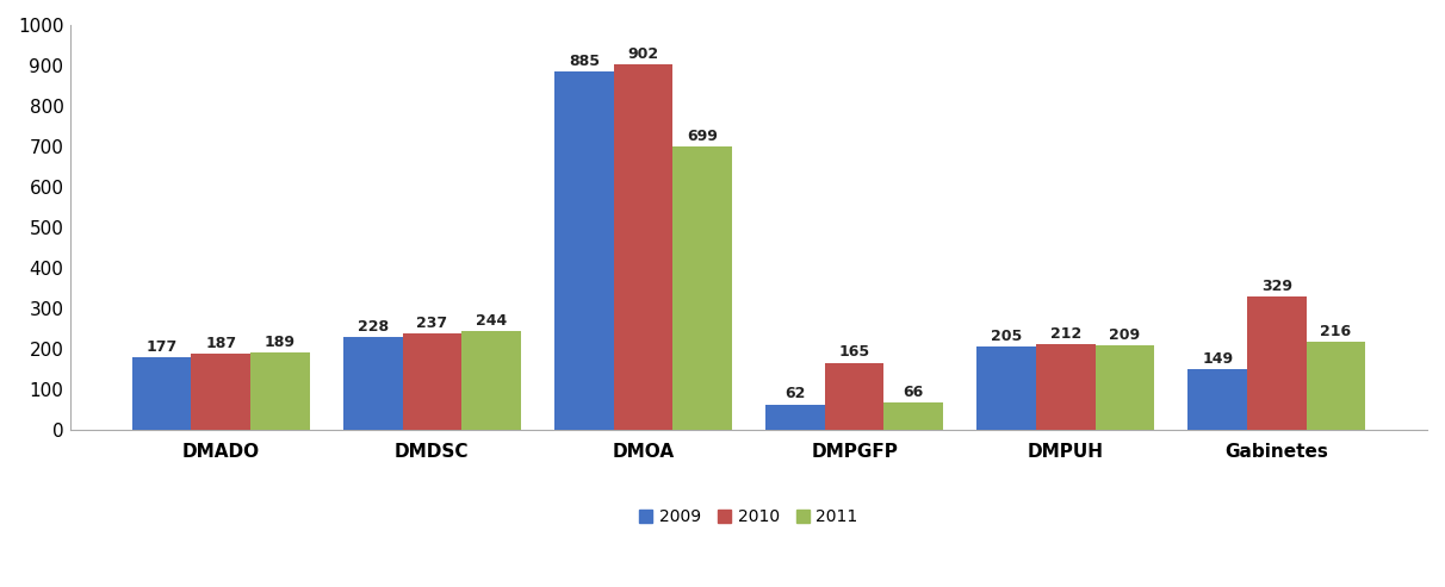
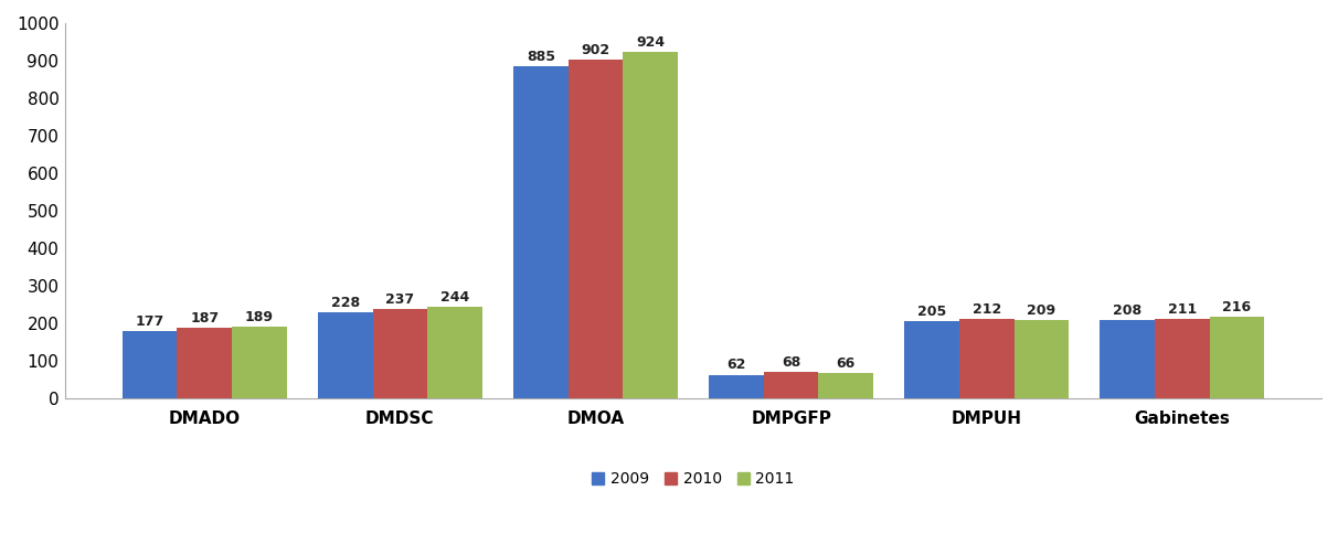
2011/DMOA: 699 -> 924
2010/DMPGFP: 165 -> 68
2009/Gabinetes: 149 -> 208
2010/Gabinetes: 329 -> 211
